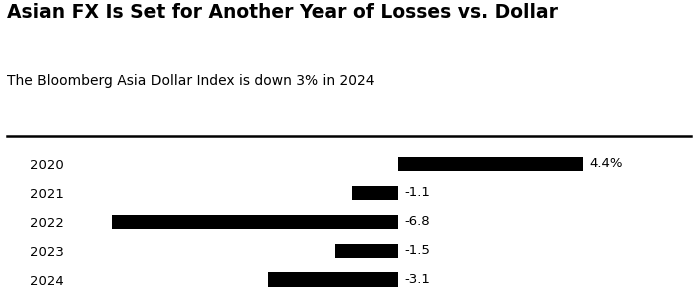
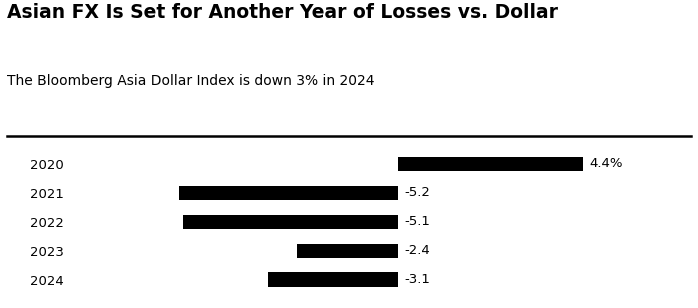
2021: -1.1 -> -5.2
2022: -6.8 -> -5.1
2023: -1.5 -> -2.4
